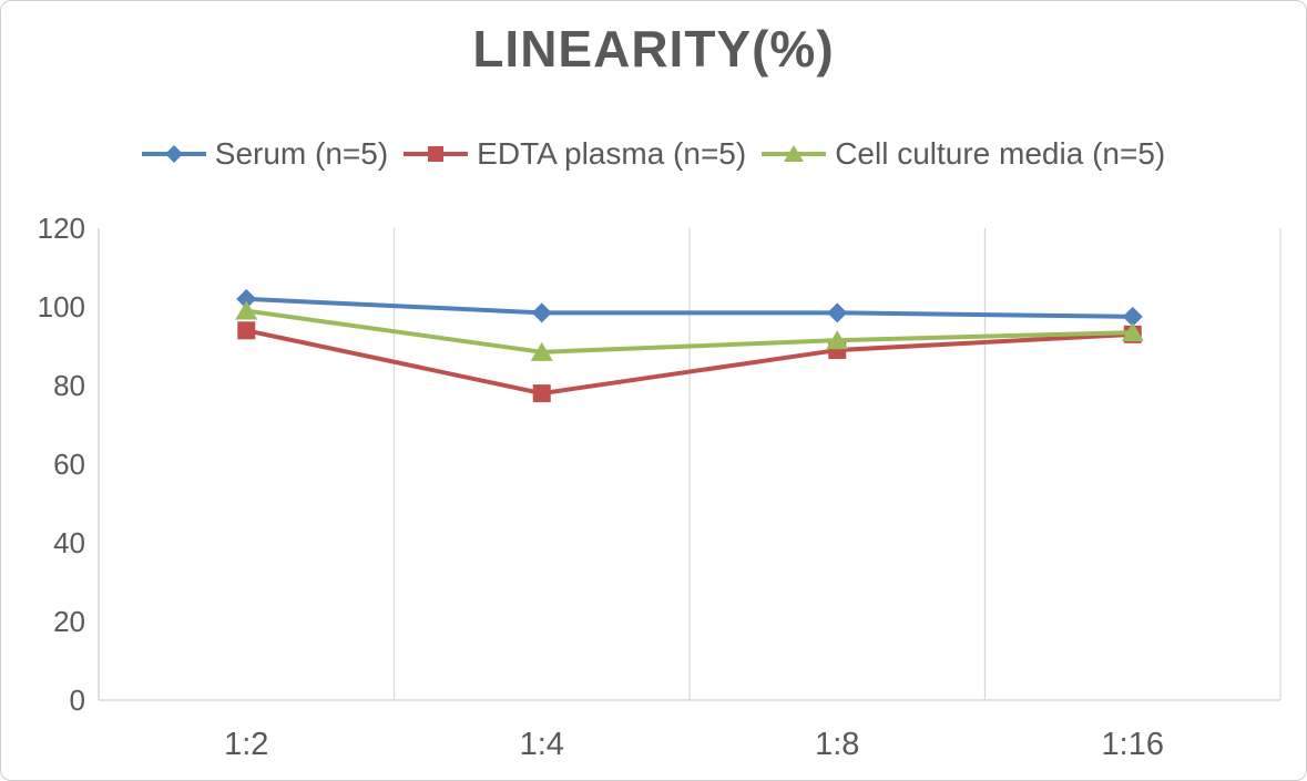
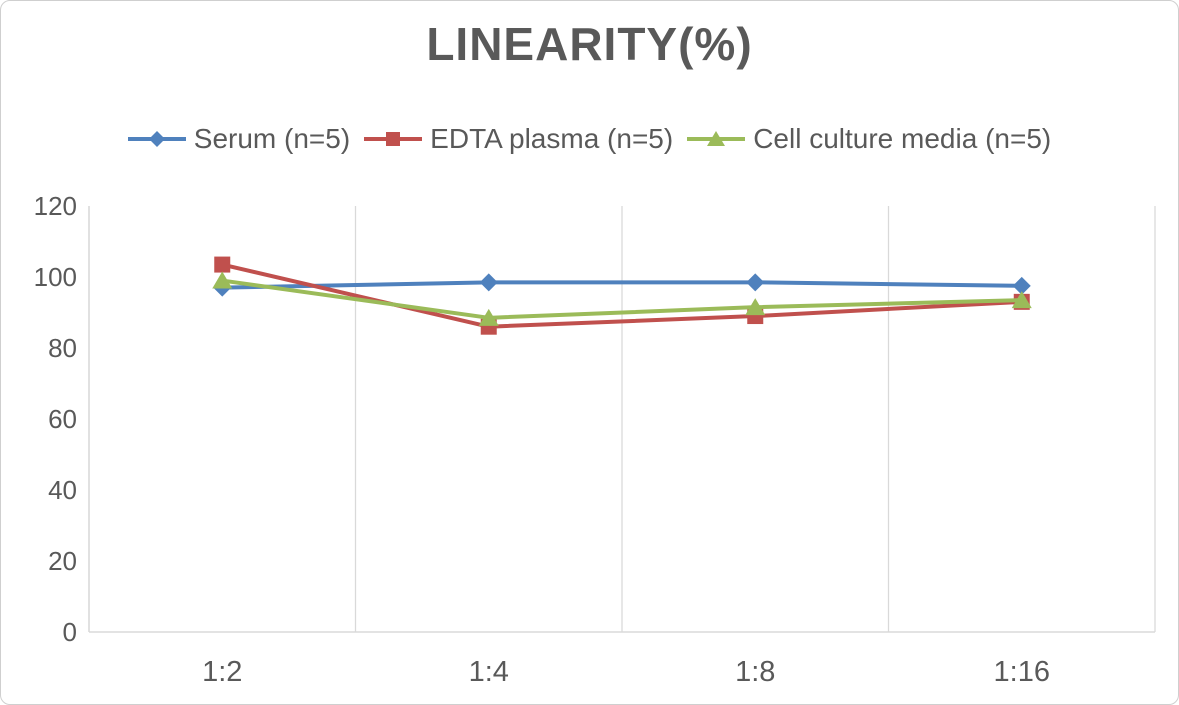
Serum (n=5)/1:2: 102 -> 97
EDTA plasma (n=5)/1:2: 94 -> 104
EDTA plasma (n=5)/1:4: 78 -> 86
